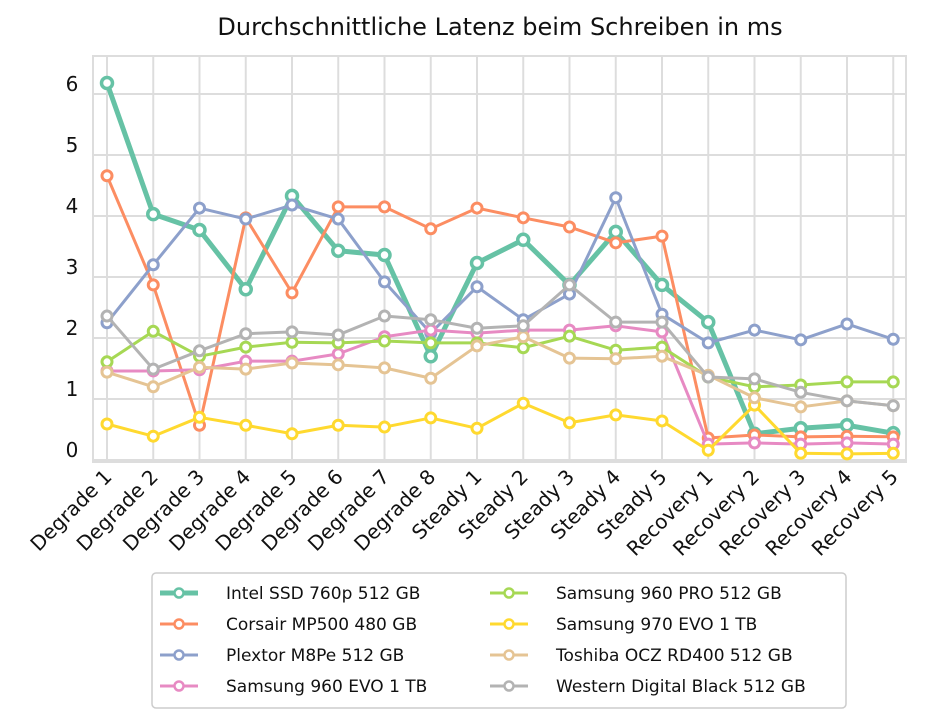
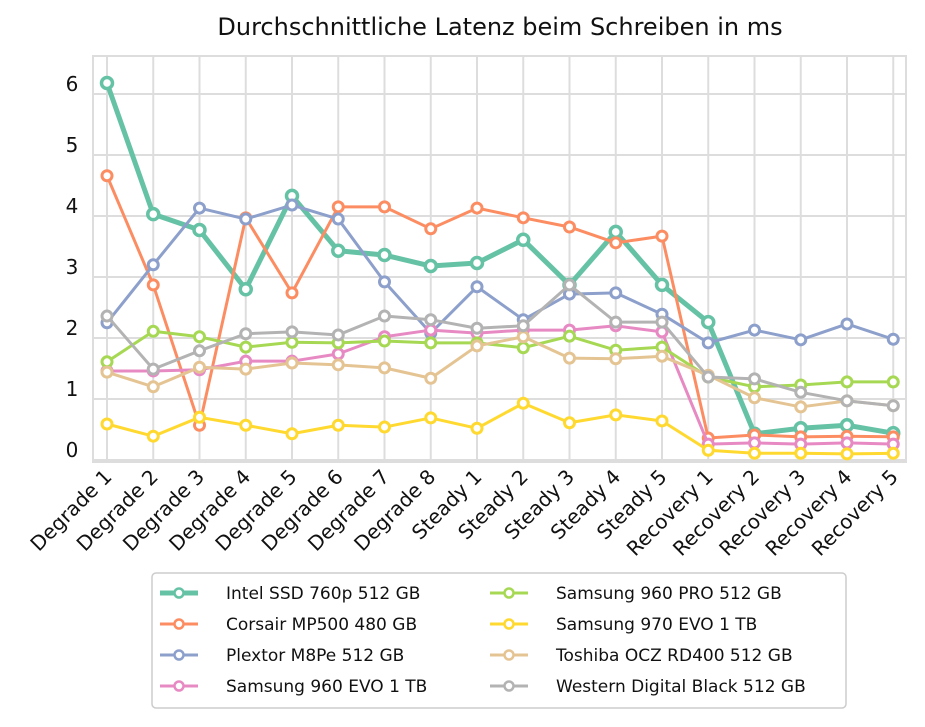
Samsung 960 PRO 512 GB/Degrade 3: 1.7 -> 2.0
Intel SSD 760p 512 GB/Degrade 8: 1.7 -> 3.2
Plextor M8Pe 512 GB/Steady 4: 4.3 -> 2.7
Samsung 970 EVO 1 TB/Recovery 2: 0.9 -> 0.1
